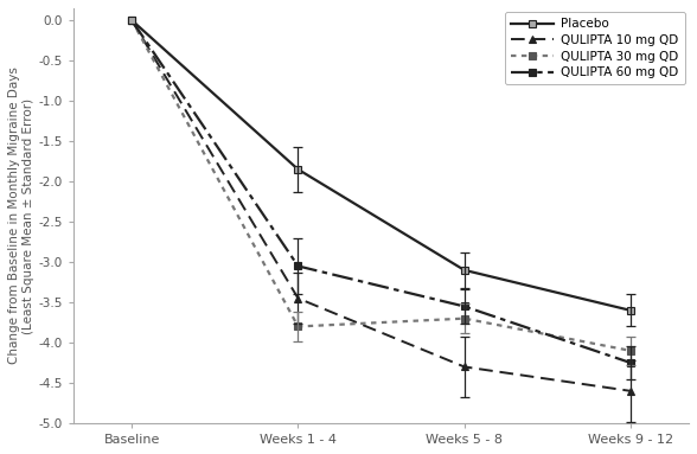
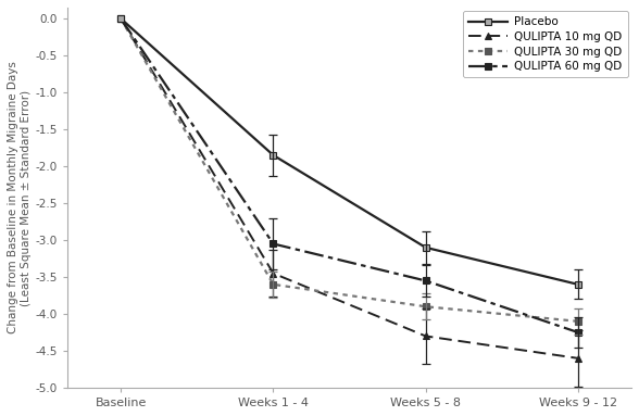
QULIPTA 30 mg QD/Weeks 1 - 4: -3.8 -> -3.6
QULIPTA 30 mg QD/Weeks 5 - 8: -3.7 -> -3.9
